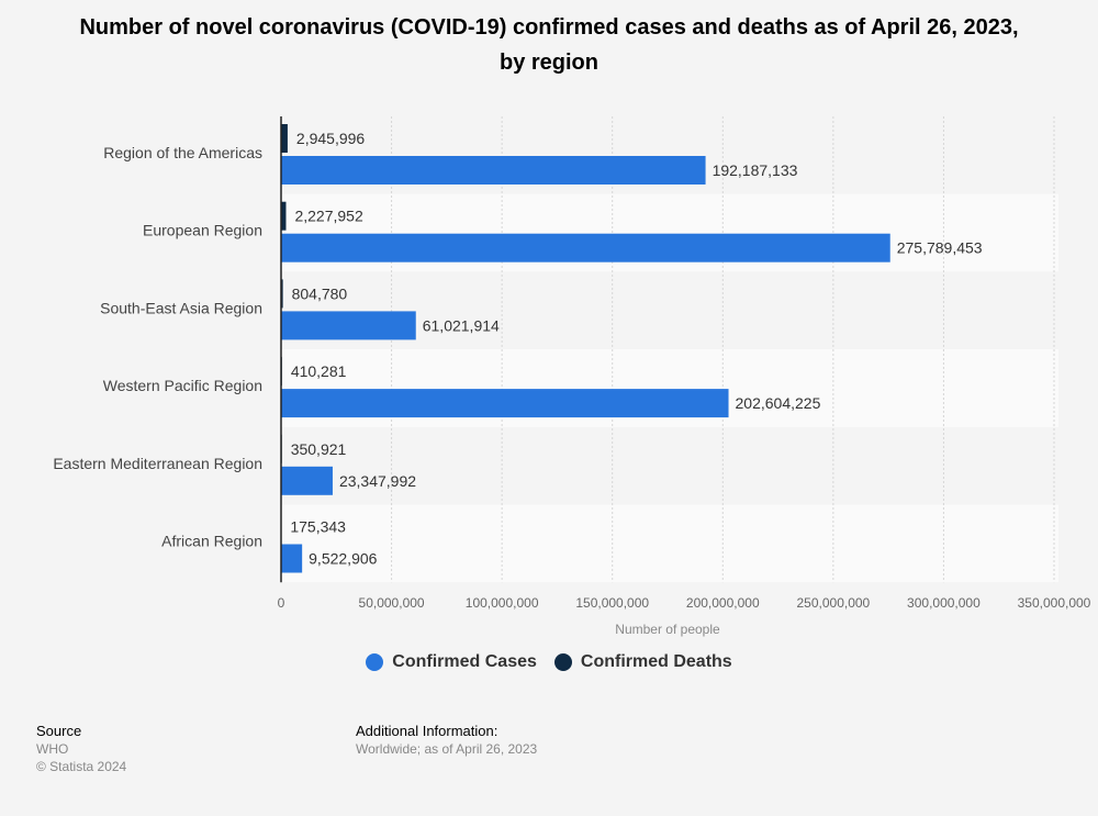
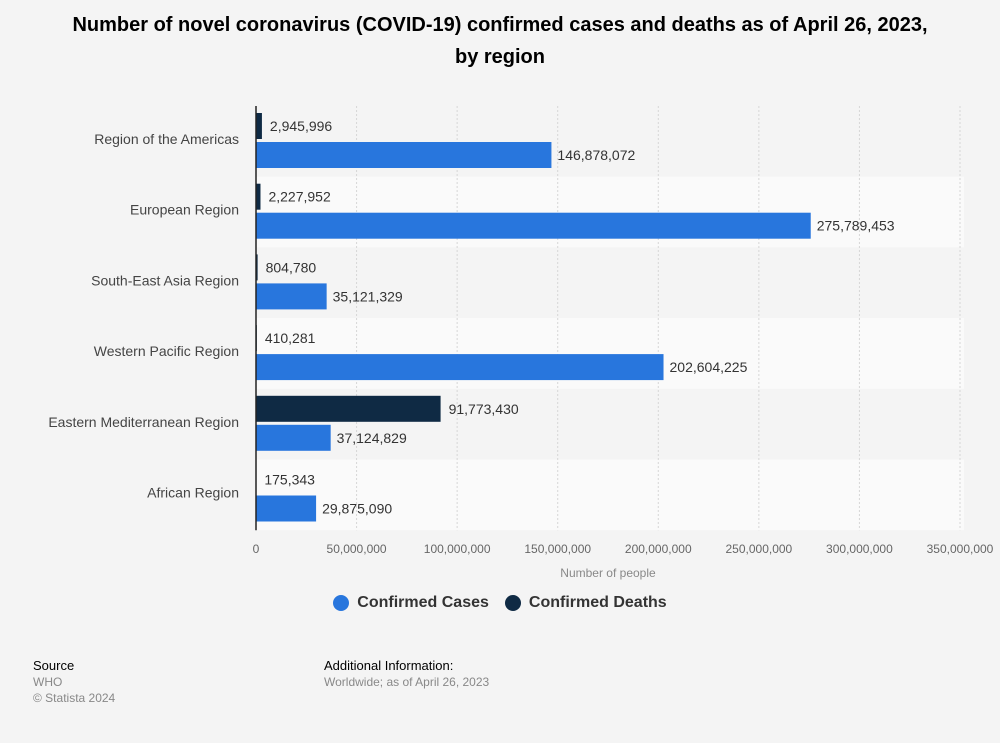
Confirmed Cases/Region of the Americas: 192,187,133 -> 146,878,072
Confirmed Cases/South-East Asia Region: 61,021,914 -> 35,121,329
Confirmed Deaths/Eastern Mediterranean Region: 350,921 -> 91,773,430
Confirmed Cases/Eastern Mediterranean Region: 23,347,992 -> 37,124,829
Confirmed Cases/African Region: 9,522,906 -> 29,875,090
